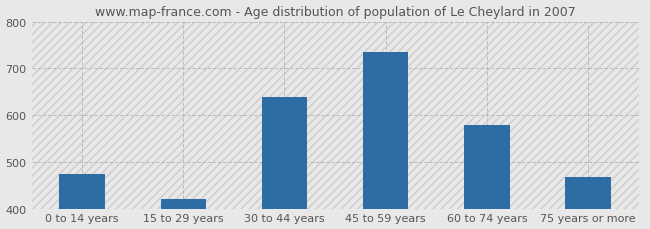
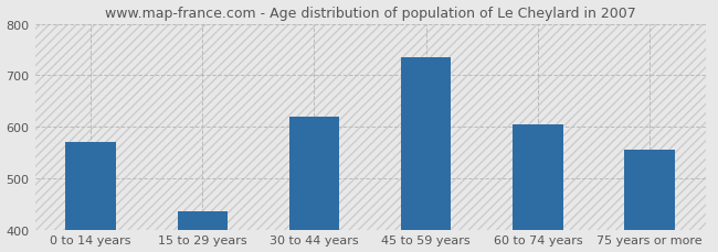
0 to 14 years: 475 -> 570
15 to 29 years: 420 -> 435
30 to 44 years: 638 -> 620
60 to 74 years: 578 -> 605
75 years or more: 468 -> 555
